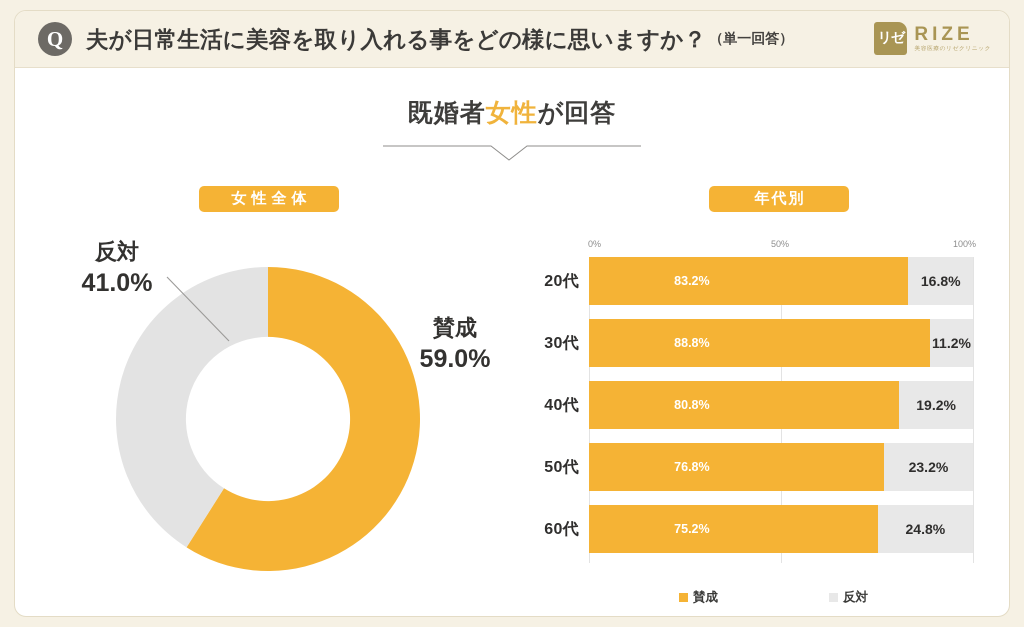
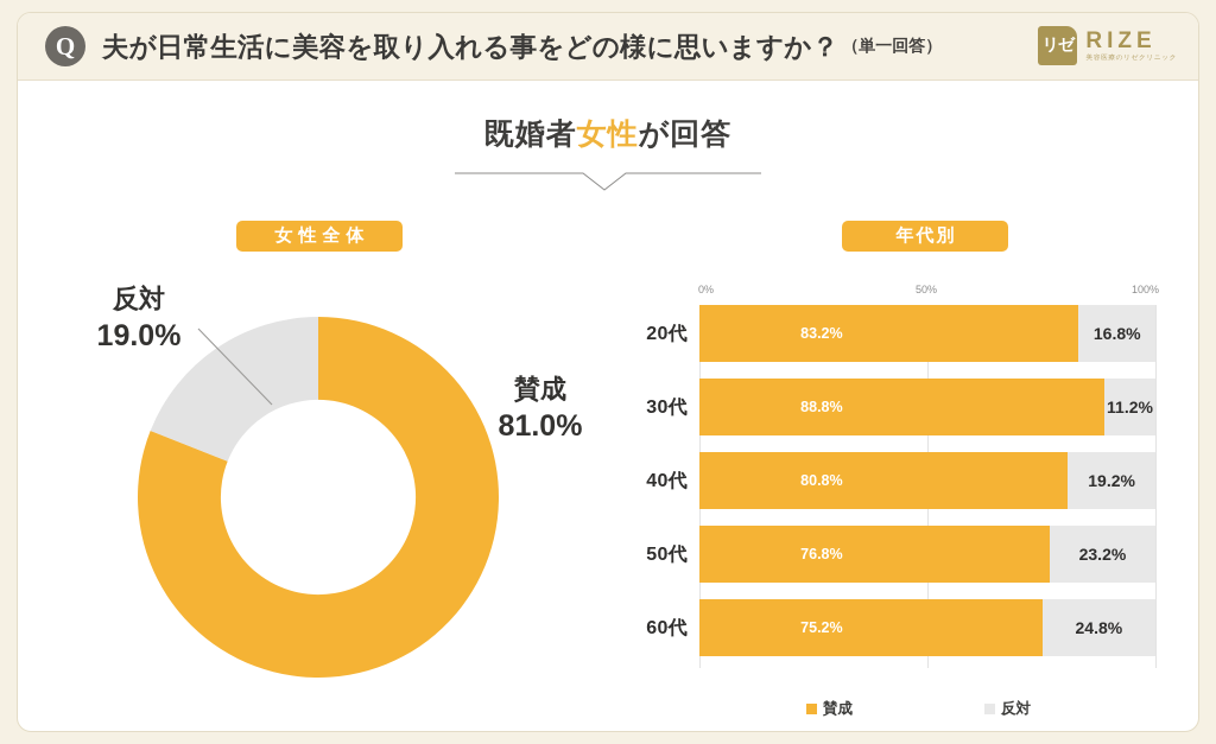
女性全体/賛成: 59.0% -> 81.0%
女性全体/反対: 41.0% -> 19.0%
